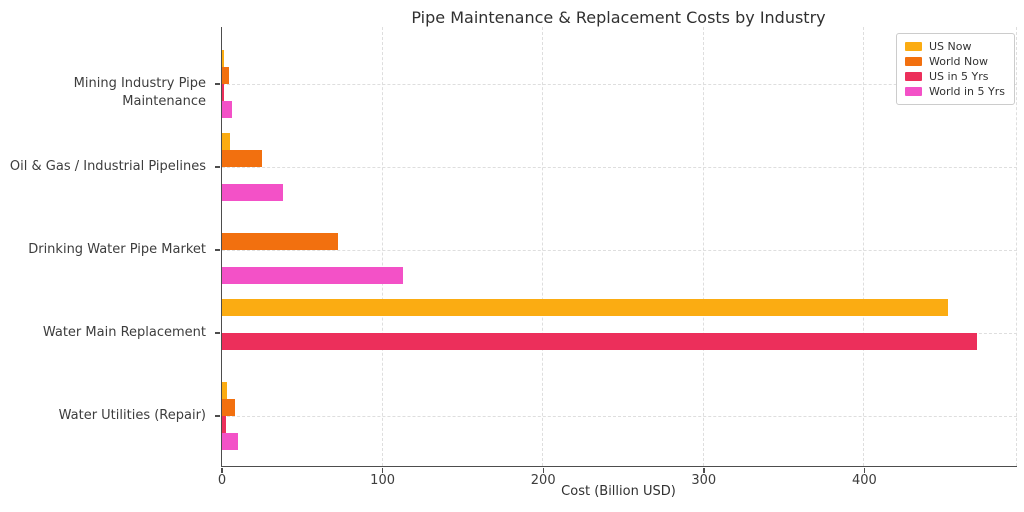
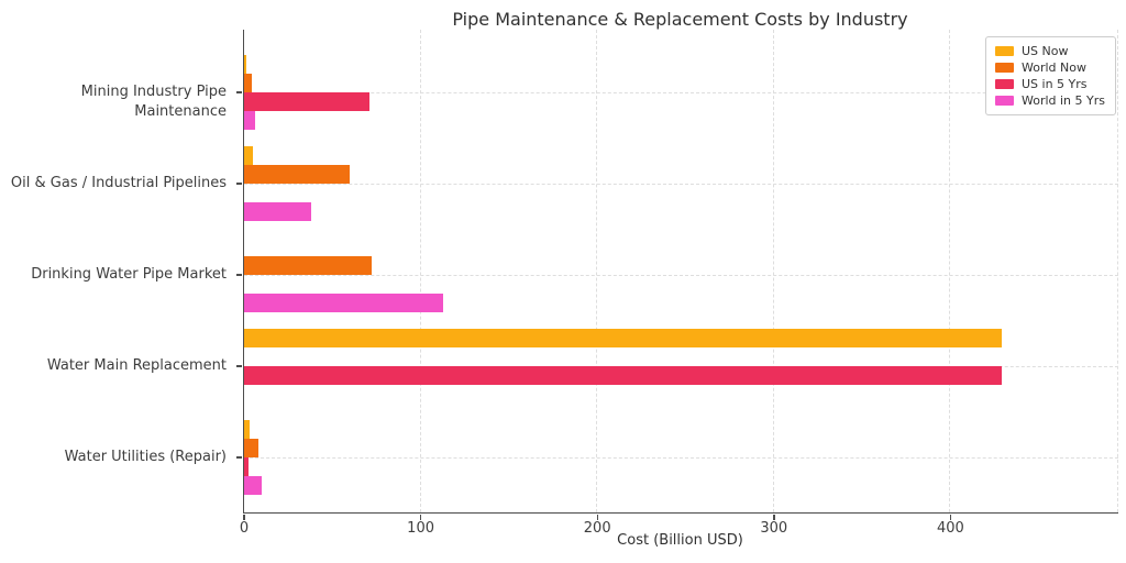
US in 5 Yrs/Mining Industry Pipe Maintenance: 1 -> 71
World Now/Oil & Gas / Industrial Pipelines: 25 -> 60
US Now/Water Main Replacement: 452 -> 429
US in 5 Yrs/Water Main Replacement: 470 -> 429
